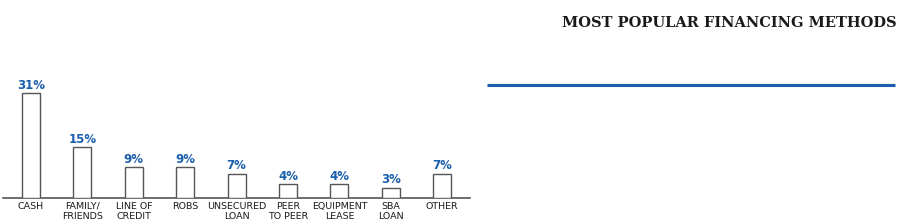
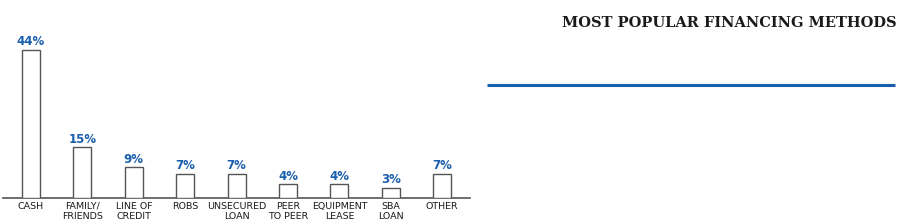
CASH: 31% -> 44%
ROBS: 9% -> 7%
